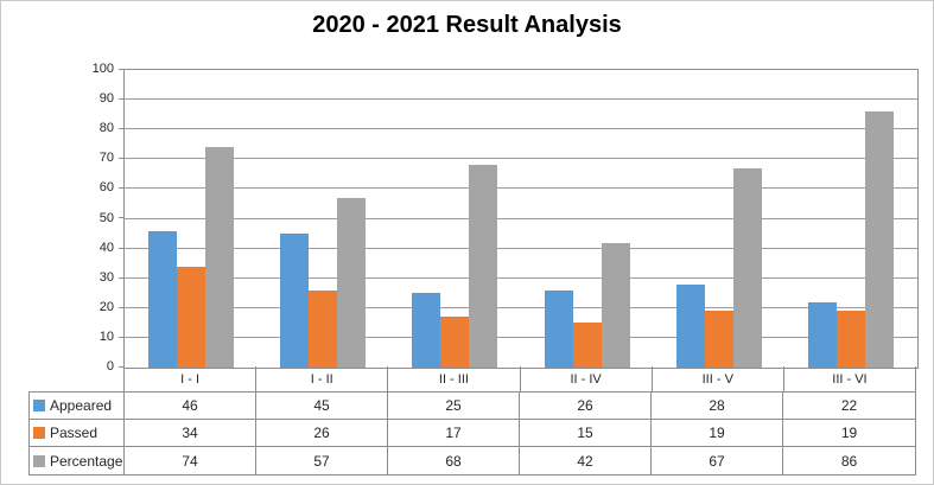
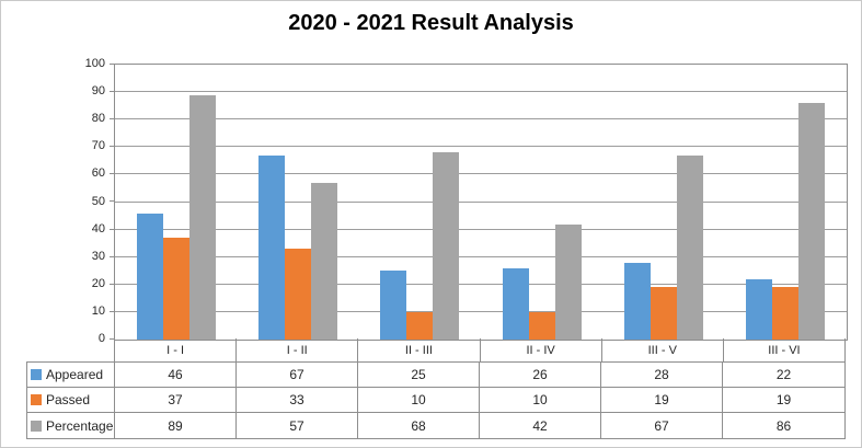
Passed/I - I: 34 -> 37
Percentage/I - I: 74 -> 89
Appeared/I - II: 45 -> 67
Passed/I - II: 26 -> 33
Passed/II - III: 17 -> 10
Passed/II - IV: 15 -> 10
